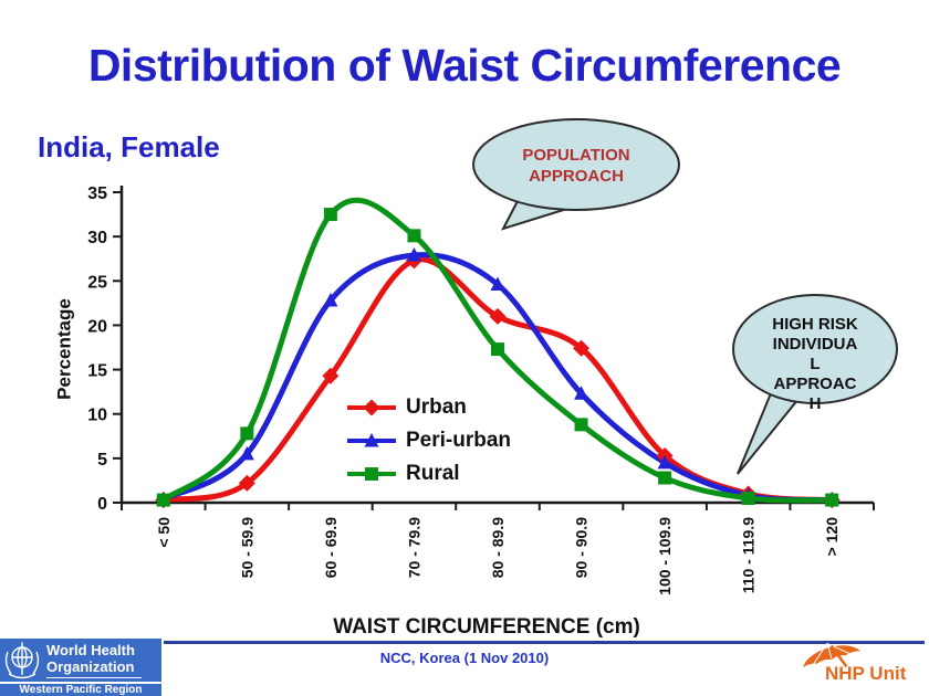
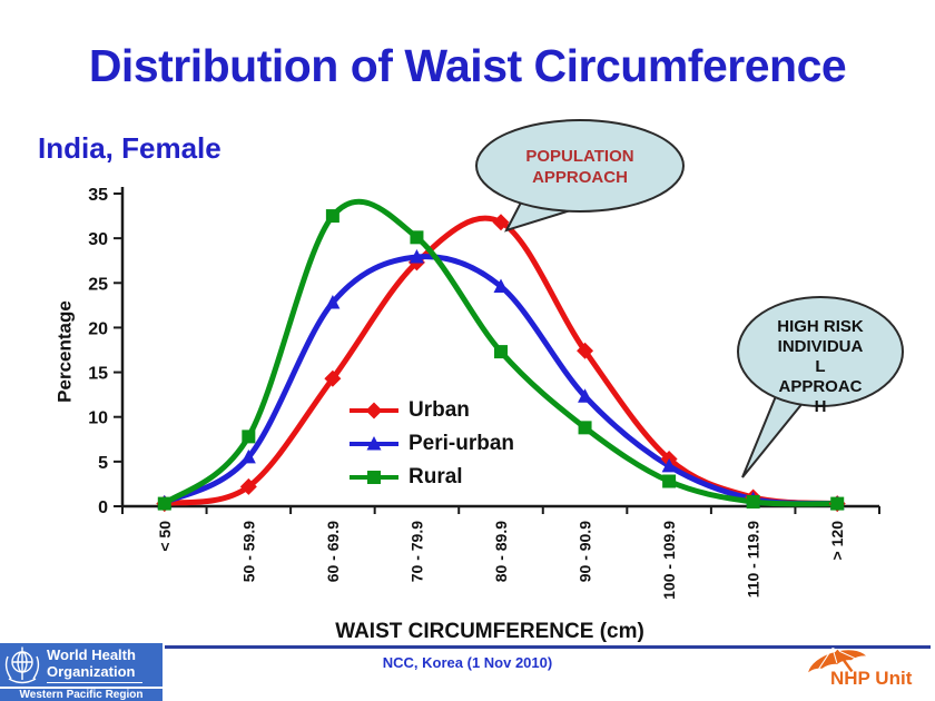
Urban/80 - 89.9: 21 -> 32
